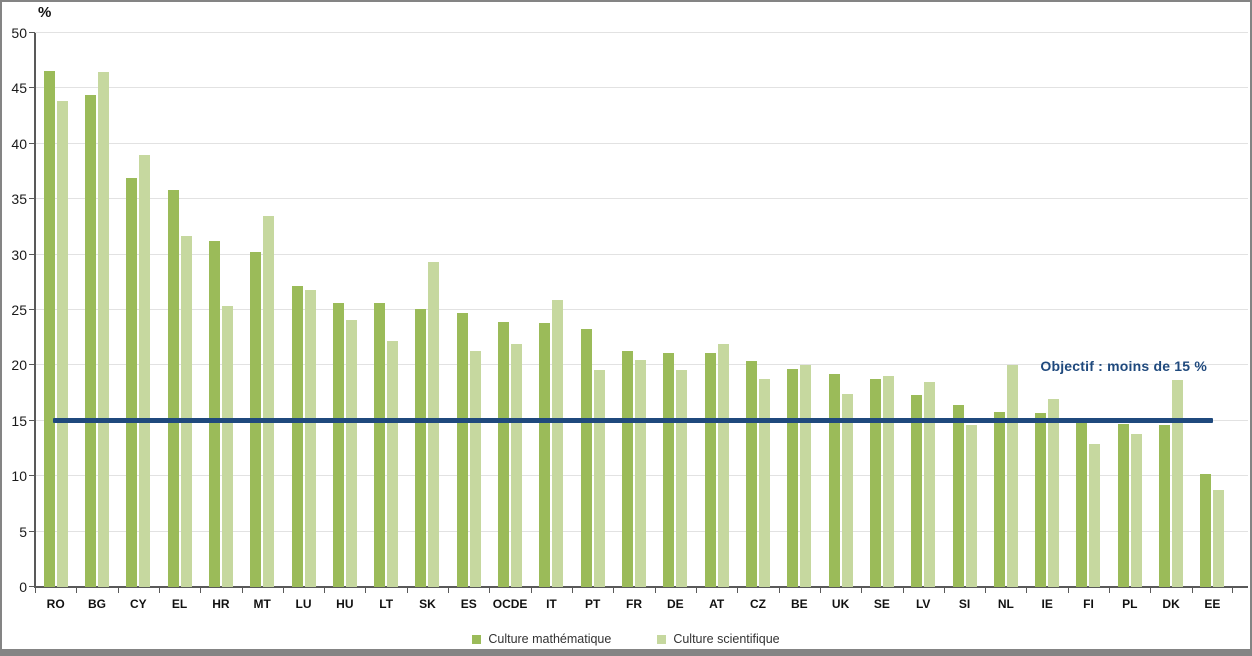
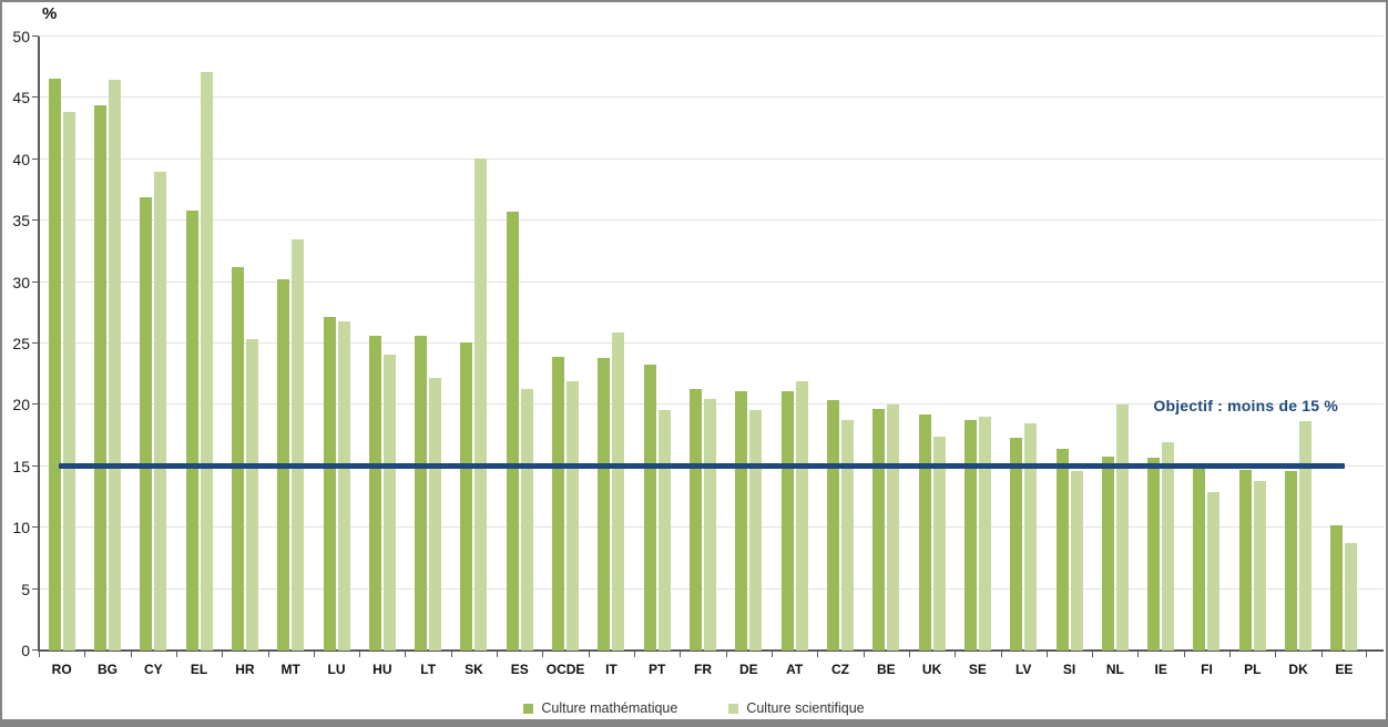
Culture scientifique/EL: 31.7 -> 47.1
Culture scientifique/SK: 29.3 -> 40.1
Culture mathématique/ES: 24.7 -> 35.7
